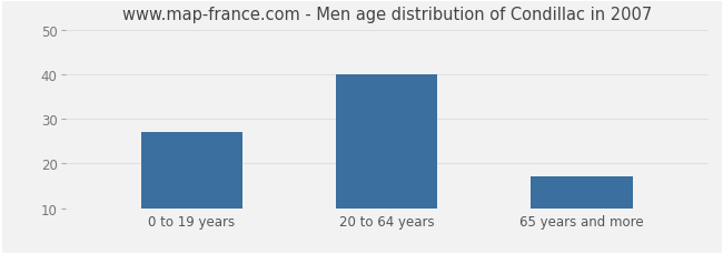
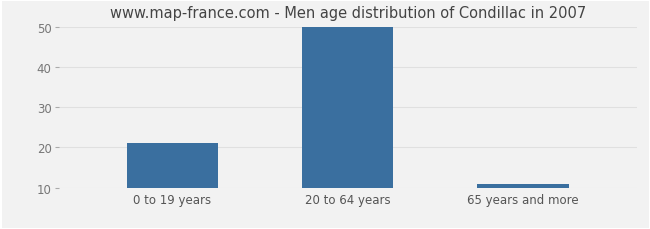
0 to 19 years: 27 -> 21
20 to 64 years: 40 -> 50
65 years and more: 17 -> 11
